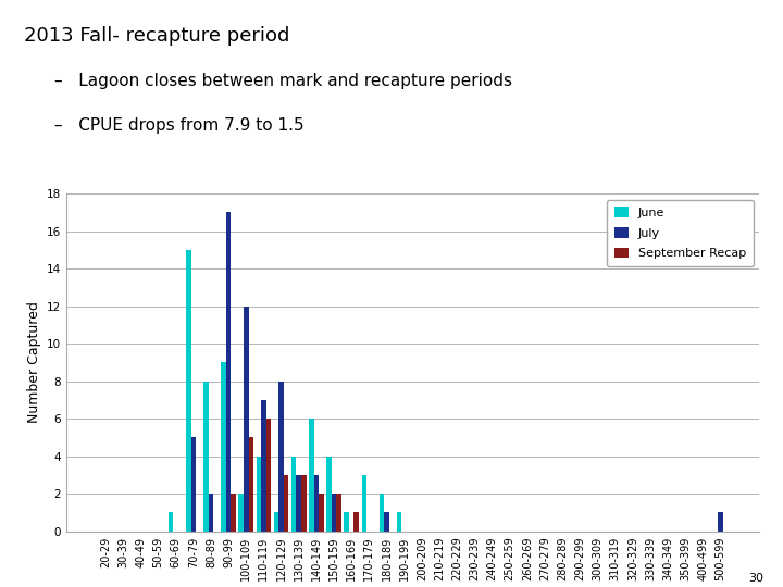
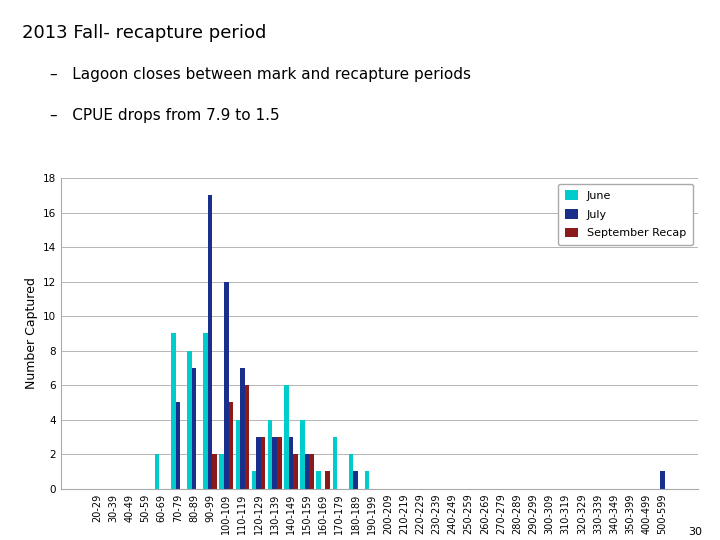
June/60-69: 1 -> 2
June/70-79: 15 -> 9
July/80-89: 2 -> 7
July/120-129: 8 -> 3
